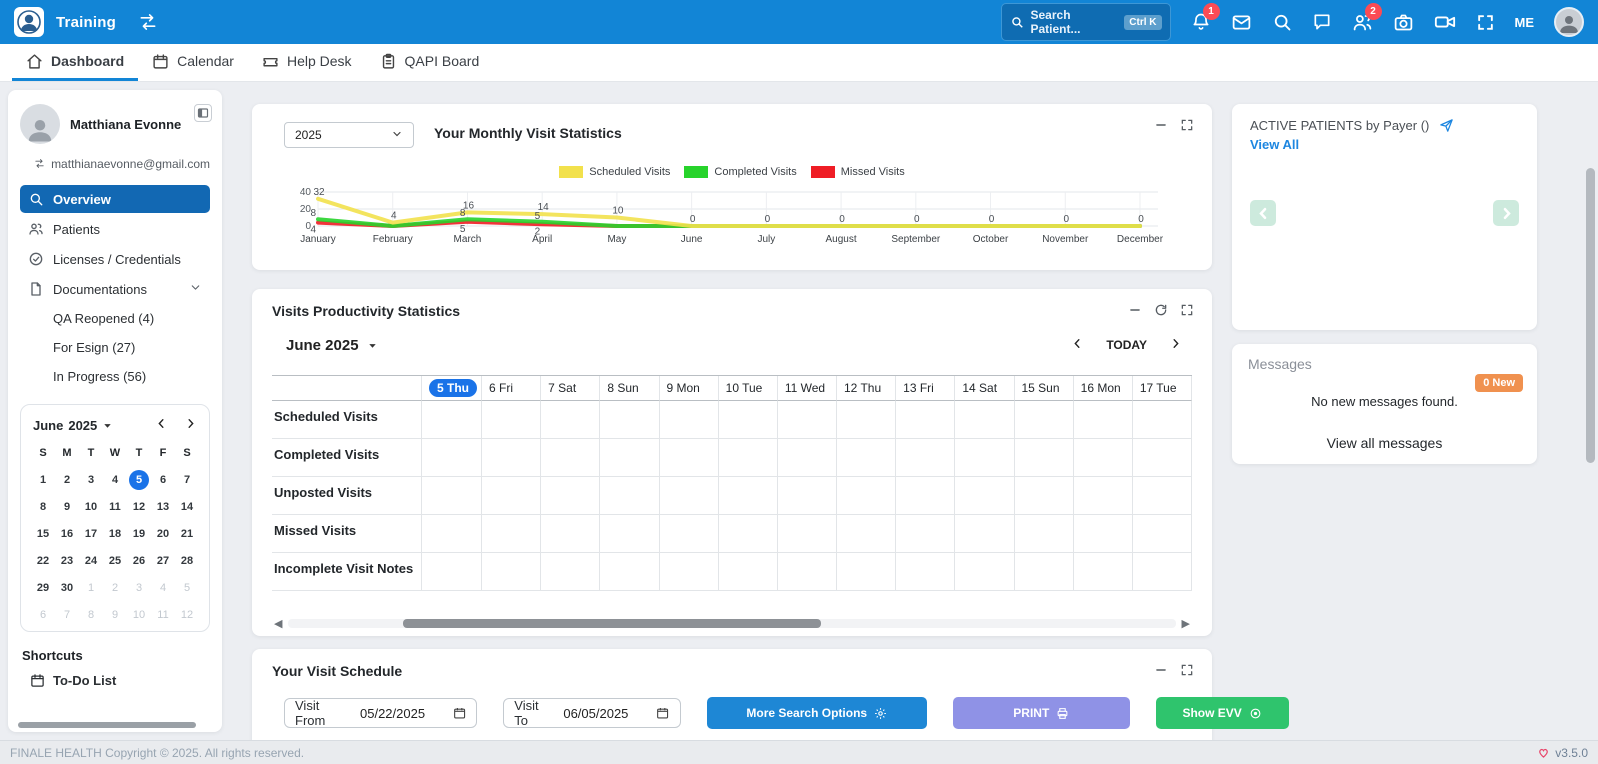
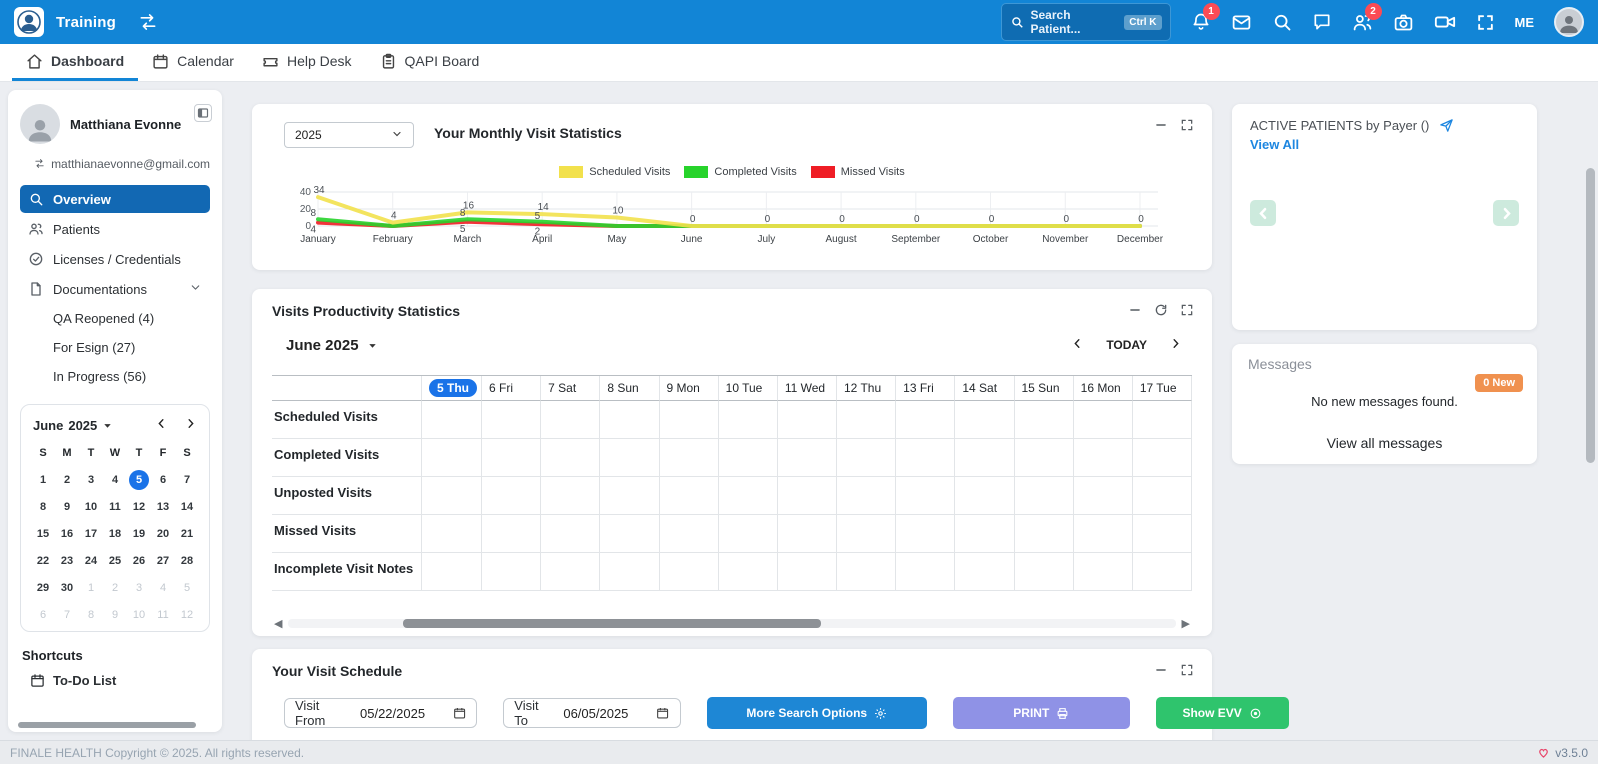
Scheduled Visits/January: 32 -> 34
